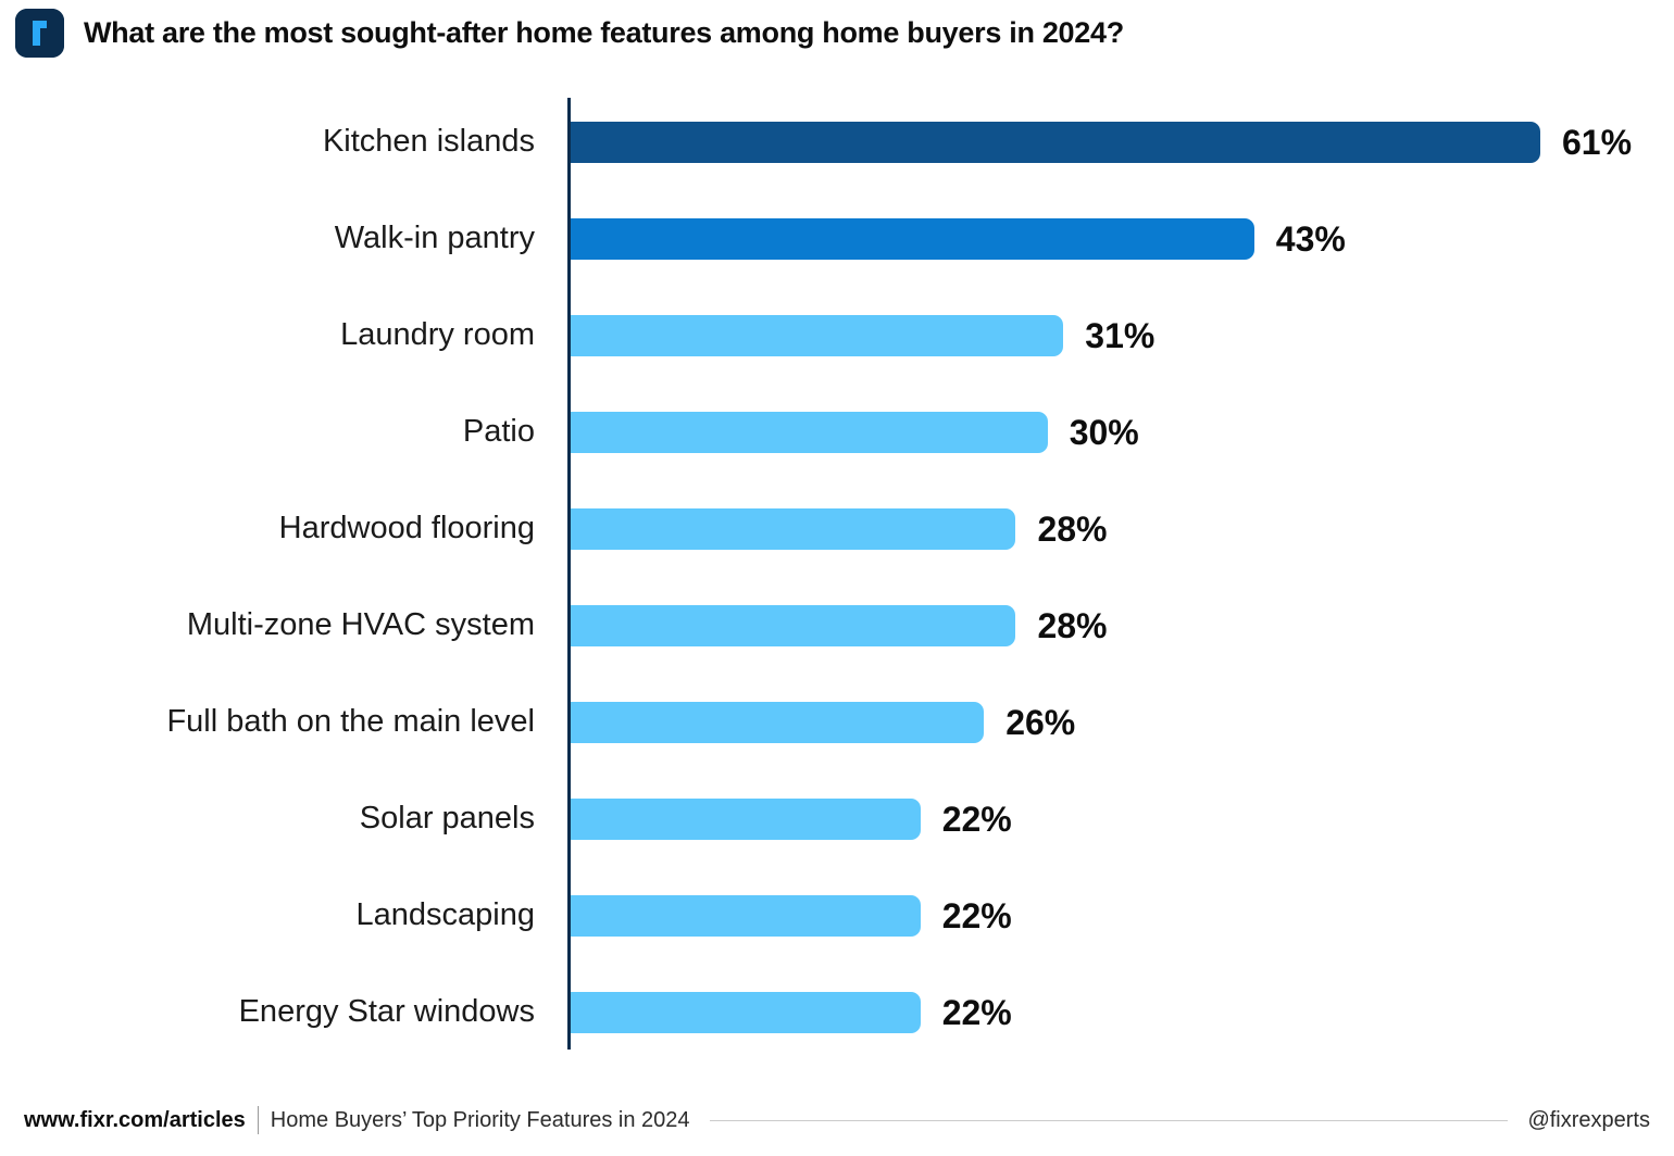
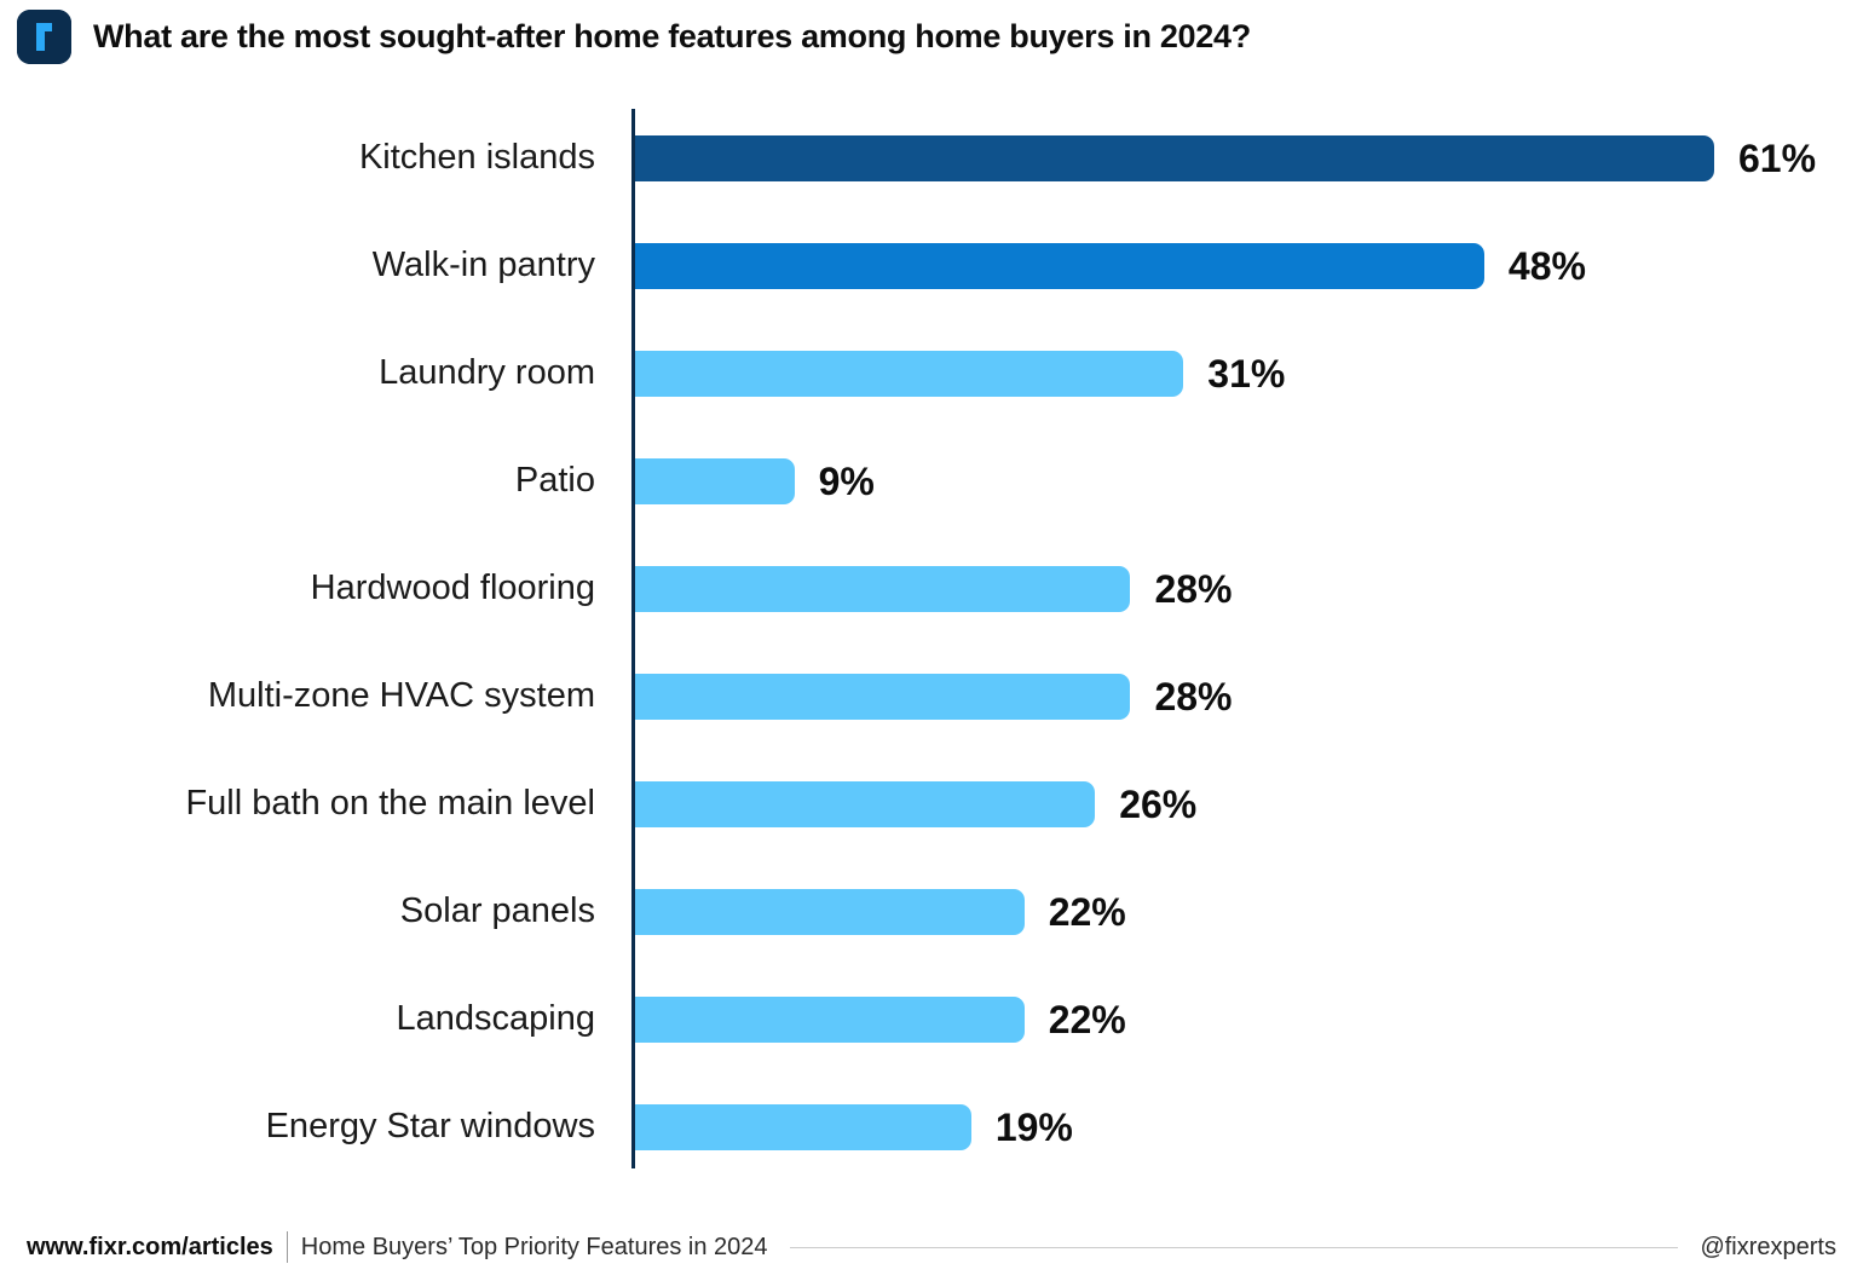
Walk-in pantry: 43% -> 48%
Patio: 30% -> 9%
Energy Star windows: 22% -> 19%
